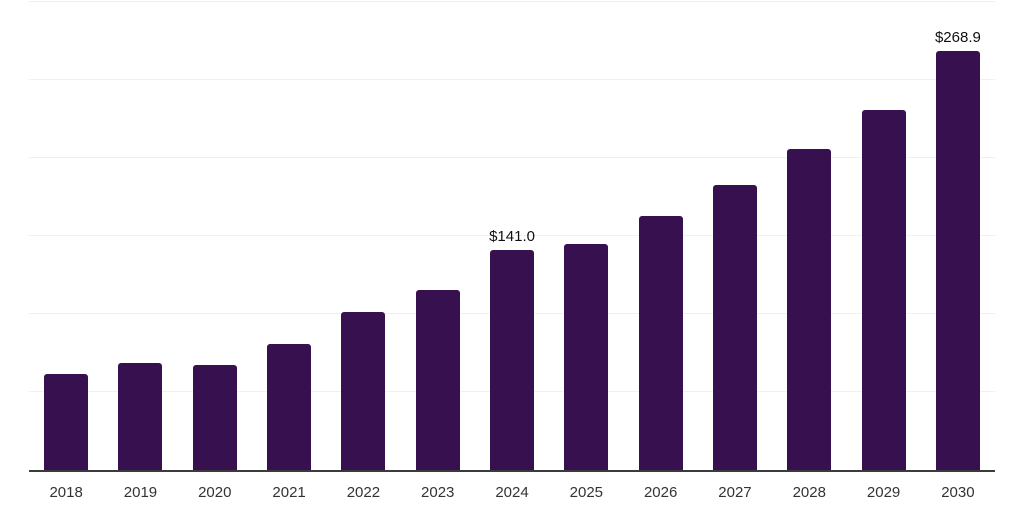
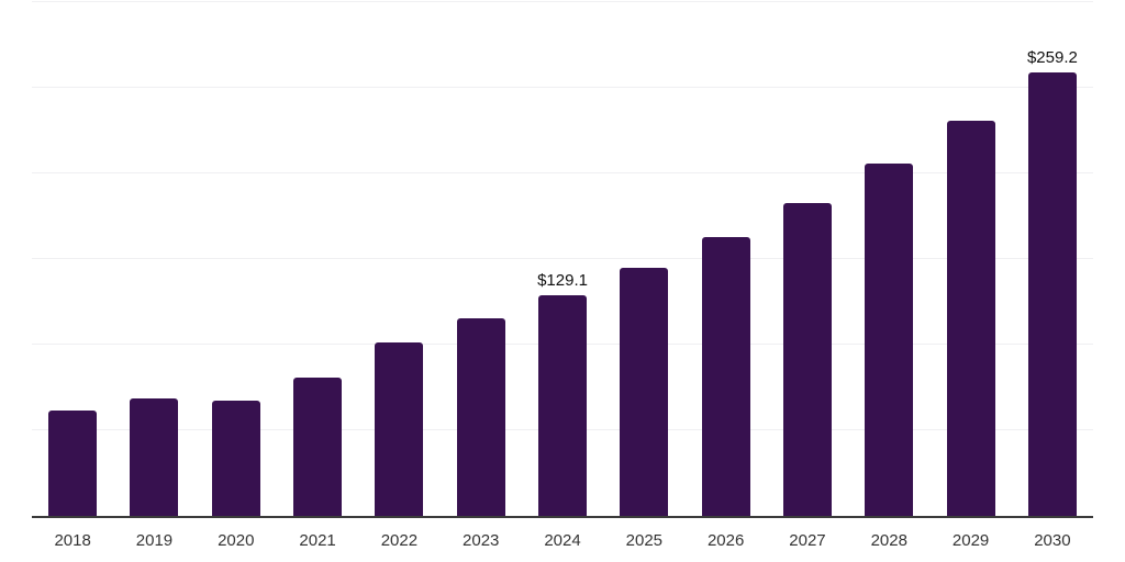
2024: $141.0 -> $129.1
2030: $268.9 -> $259.2
